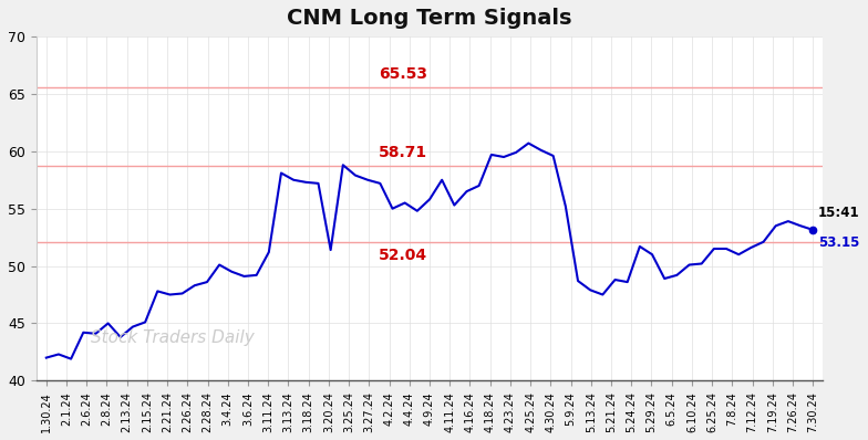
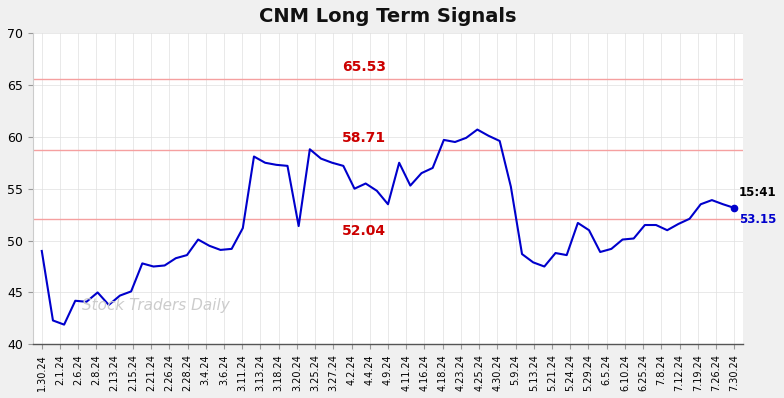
1.30.24: 42.0 -> 49.0
4.9.24: 55.8 -> 53.5
